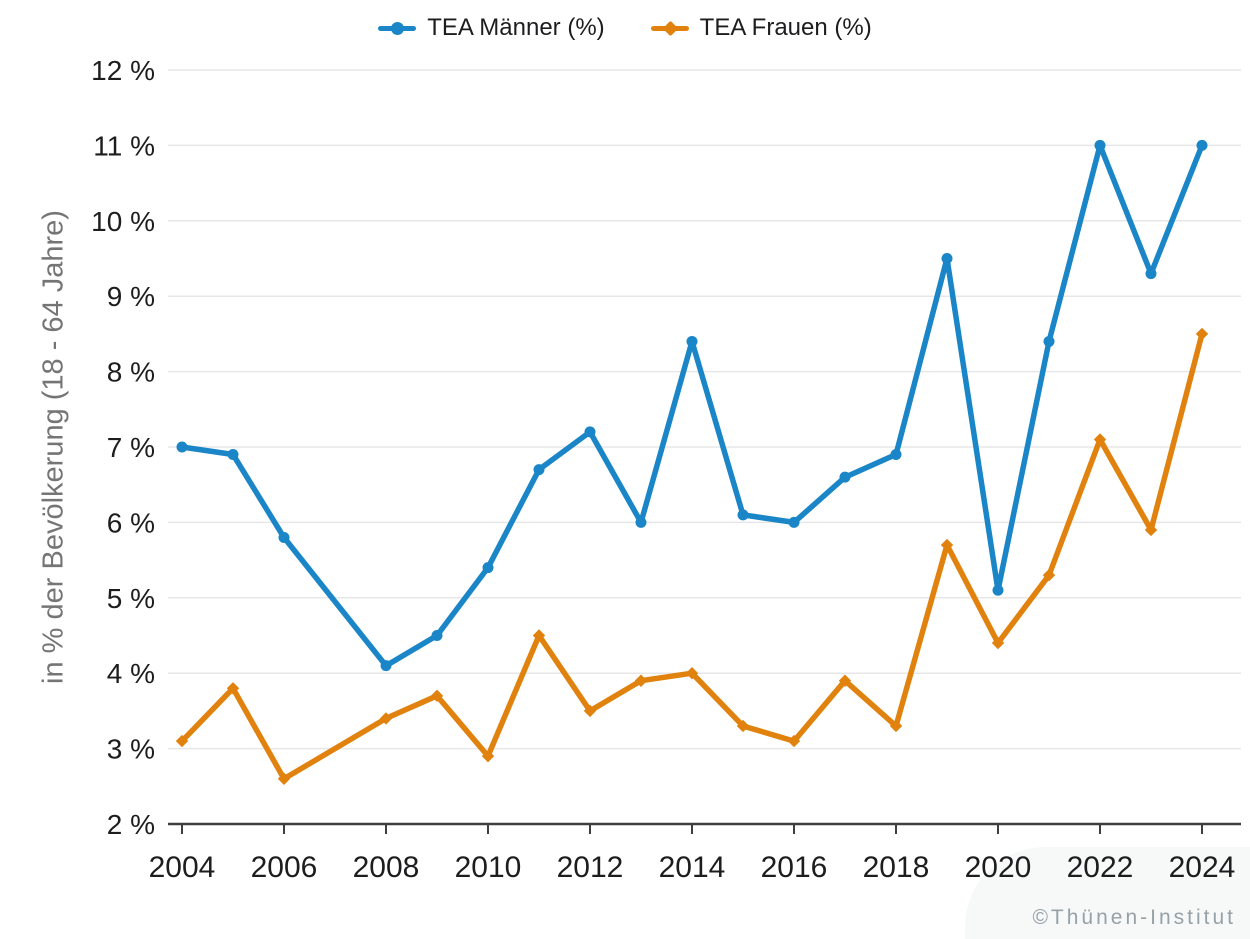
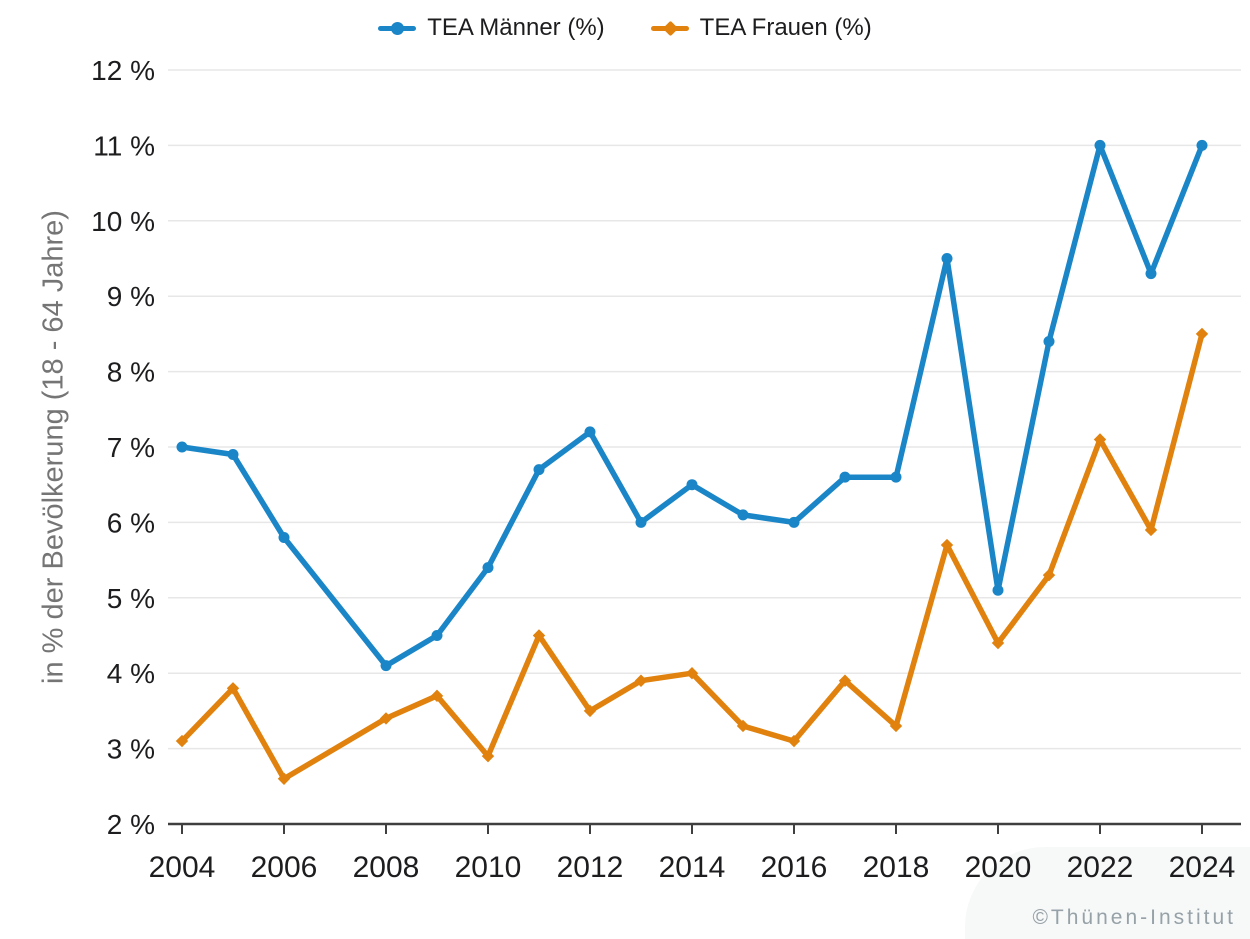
TEA Männer (%)/2014: 8.4% -> 6.5%
TEA Männer (%)/2018: 6.9% -> 6.6%
